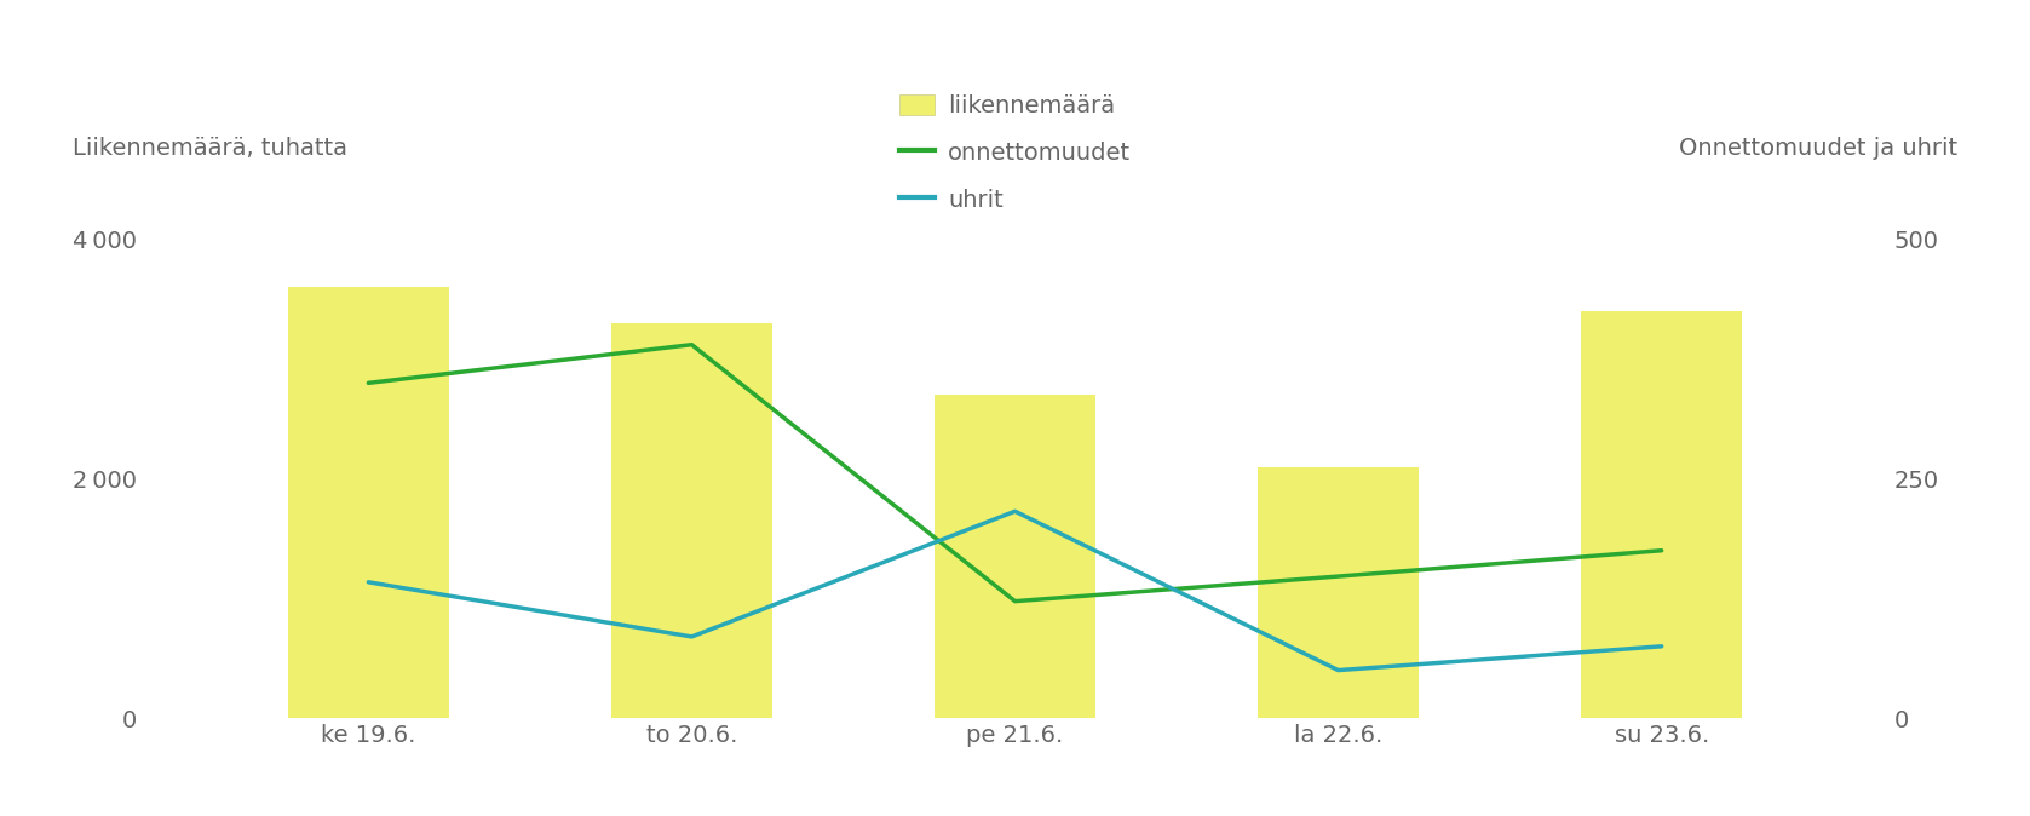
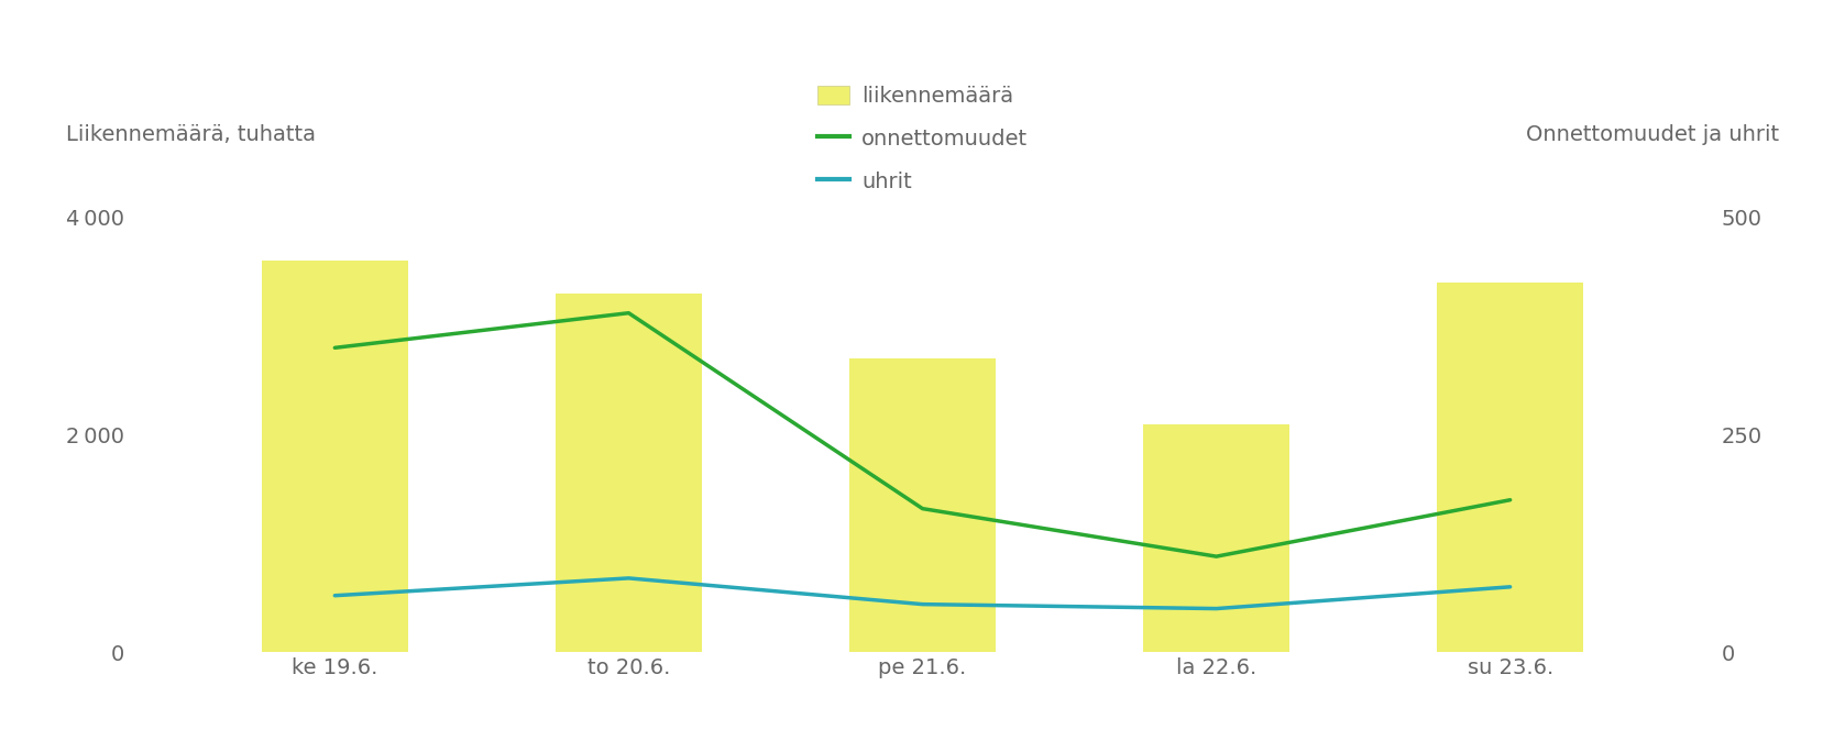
uhrit/ke 19.6.: 142 -> 65
onnettomuudet/pe 21.6.: 122 -> 165
uhrit/pe 21.6.: 216 -> 55
onnettomuudet/la 22.6.: 148 -> 110
